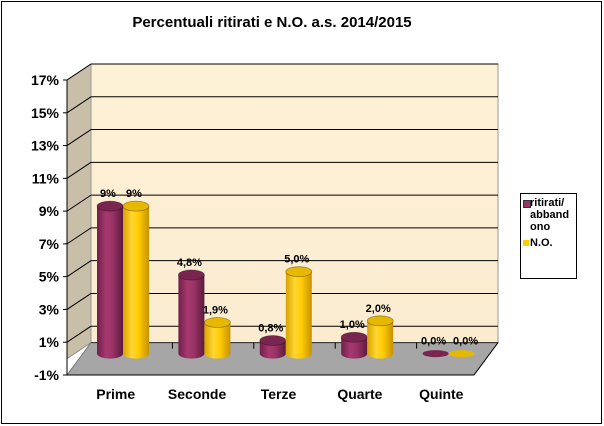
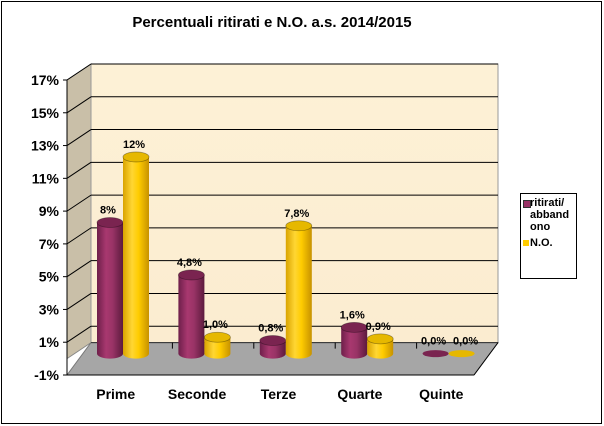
ritirati/ abbandono/Prime: 9% -> 8%
N.O./Prime: 9% -> 12%
N.O./Seconde: 1,9% -> 1,0%
N.O./Terze: 5,0% -> 7,8%
ritirati/ abbandono/Quarte: 1,0% -> 1,6%
N.O./Quarte: 2,0% -> 0,9%
